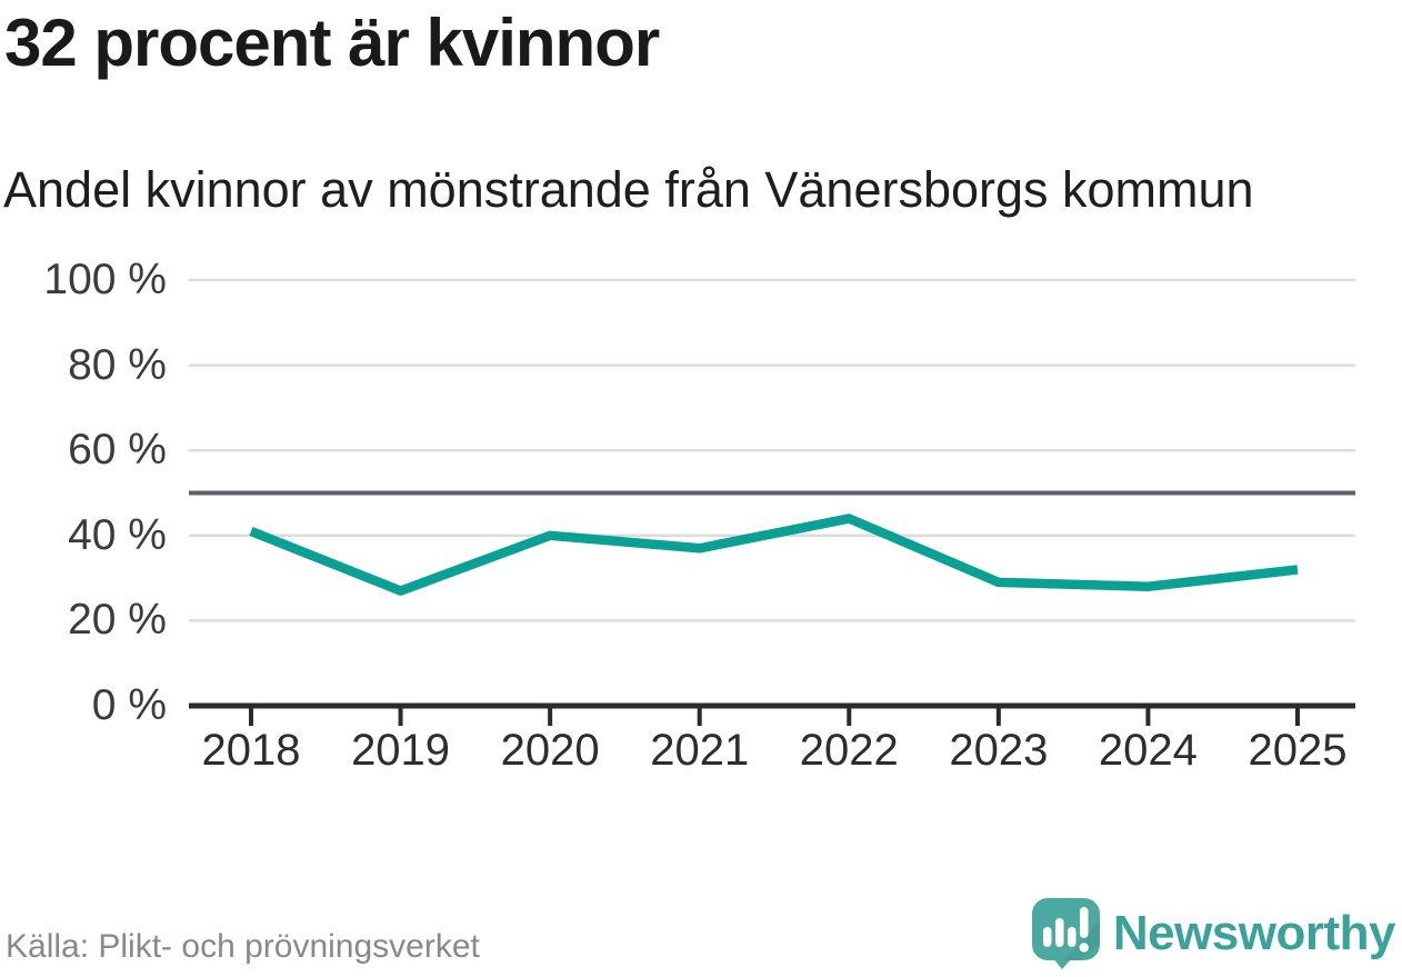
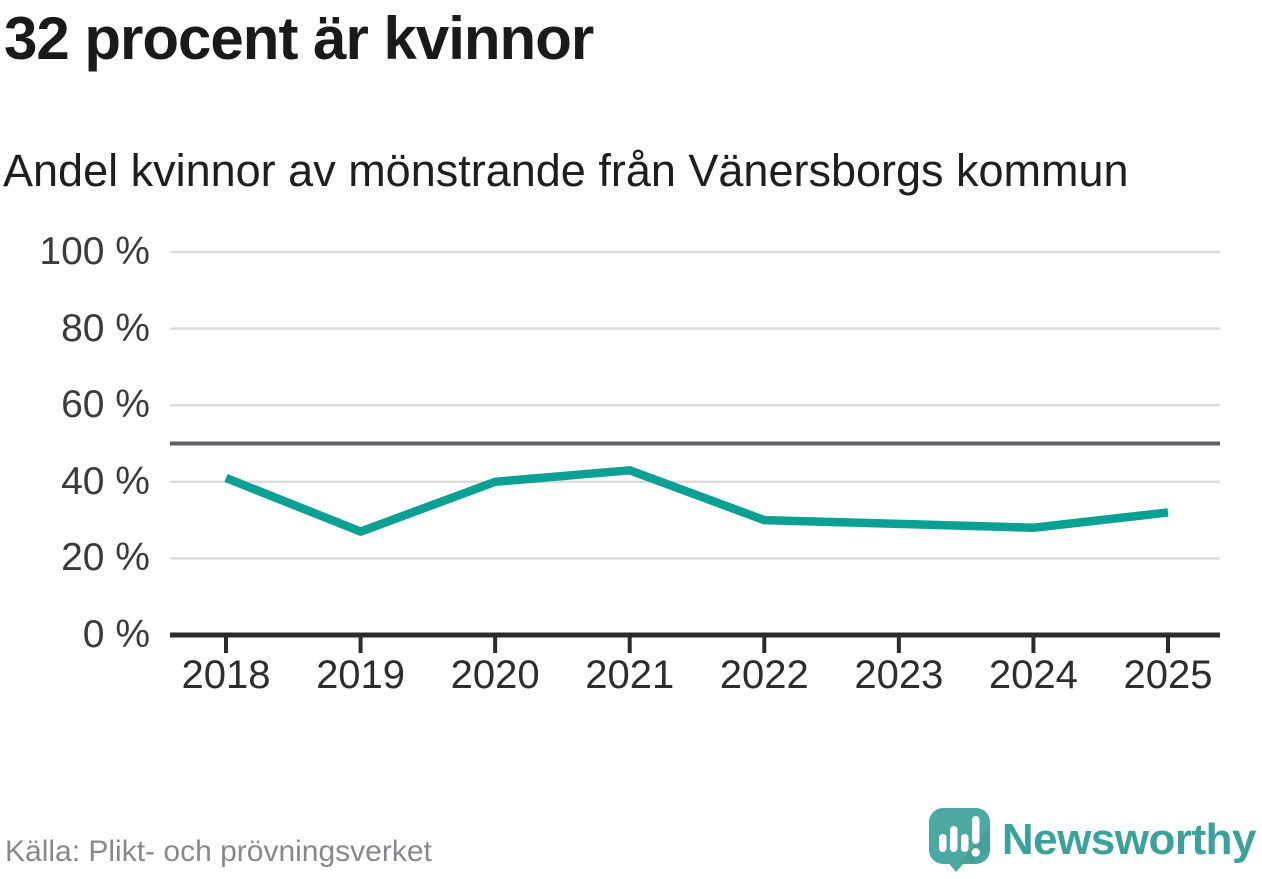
2021: 37% -> 43%
2022: 44% -> 30%
